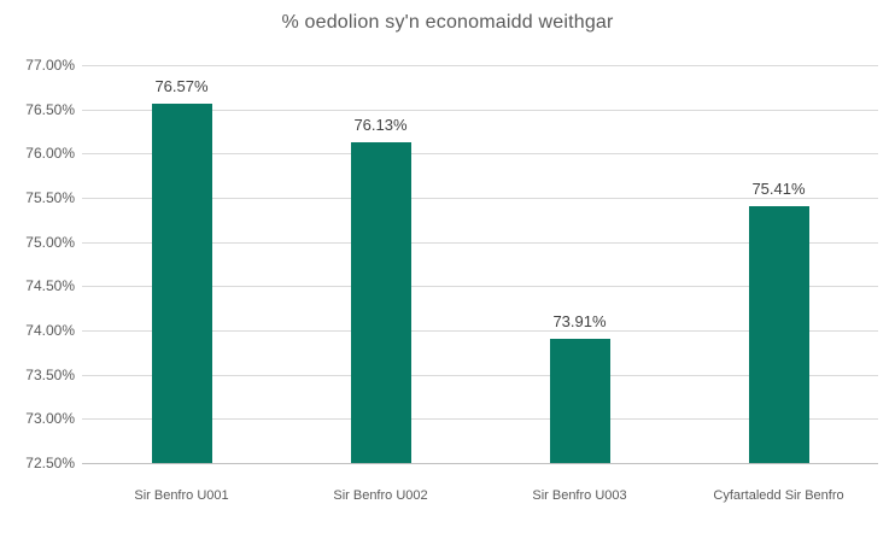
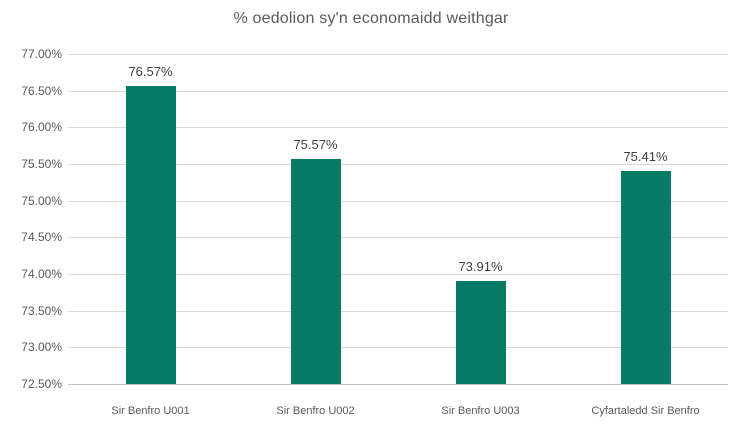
Sir Benfro U002: 76.13% -> 75.57%
